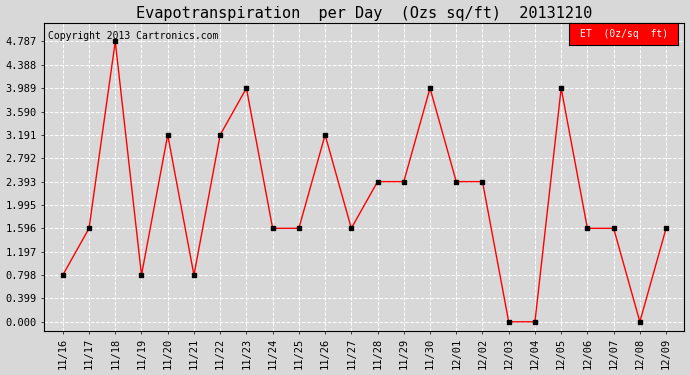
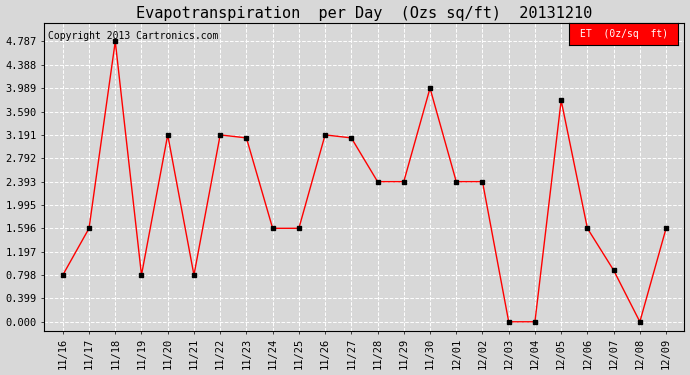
11/23: 3.99 -> 3.14
11/27: 1.60 -> 3.14
12/05: 3.99 -> 3.78
12/07: 1.60 -> 0.88
